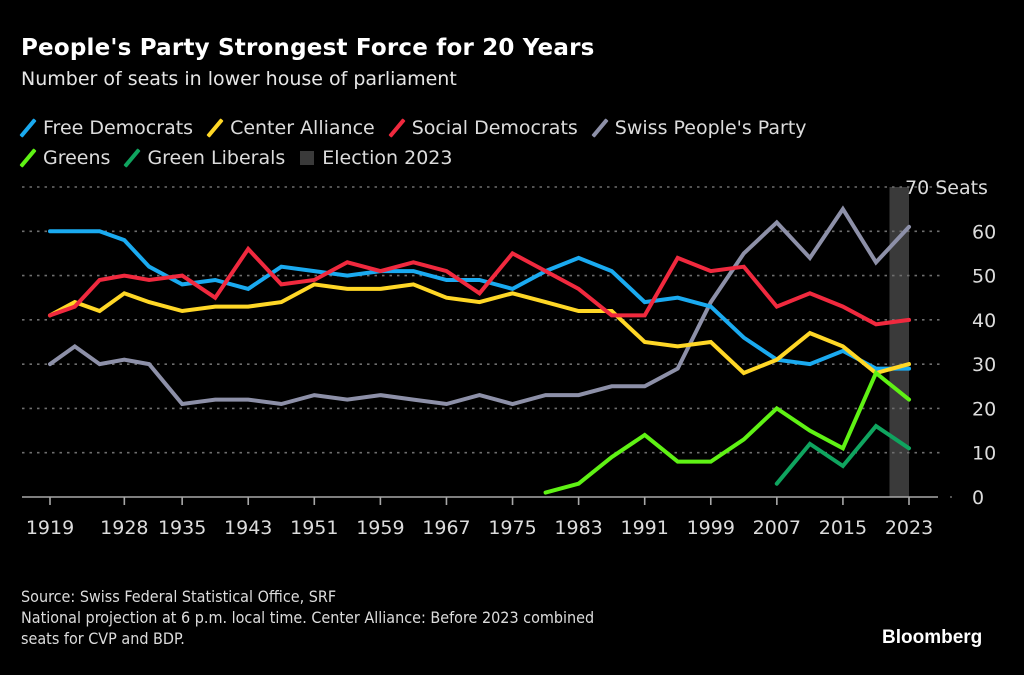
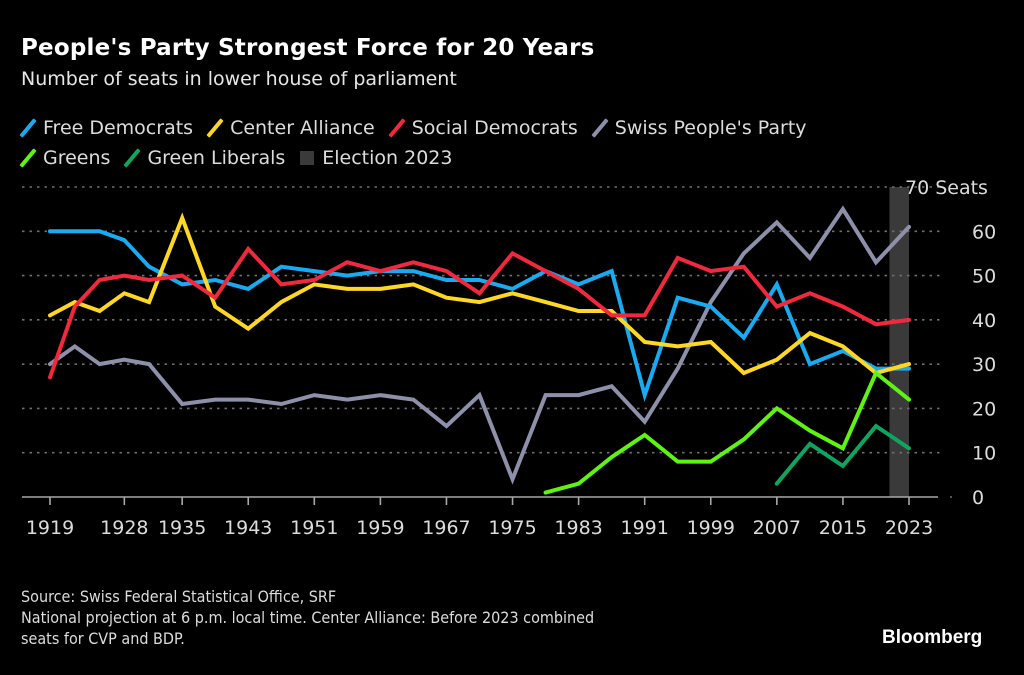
Social Democrats/1919: 41 -> 27
Center Alliance/1935: 42 -> 63
Center Alliance/1943: 43 -> 38
Swiss People's Party/1967: 21 -> 16
Swiss People's Party/1975: 21 -> 4
Free Democrats/1983: 54 -> 48
Free Democrats/1991: 44 -> 23
Swiss People's Party/1991: 25 -> 17
Free Democrats/2007: 31 -> 48
